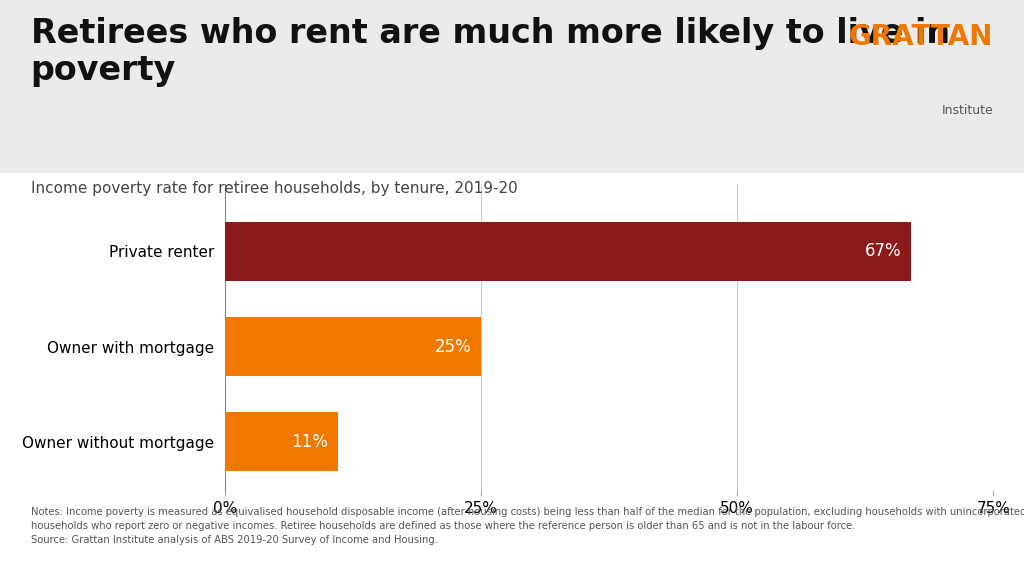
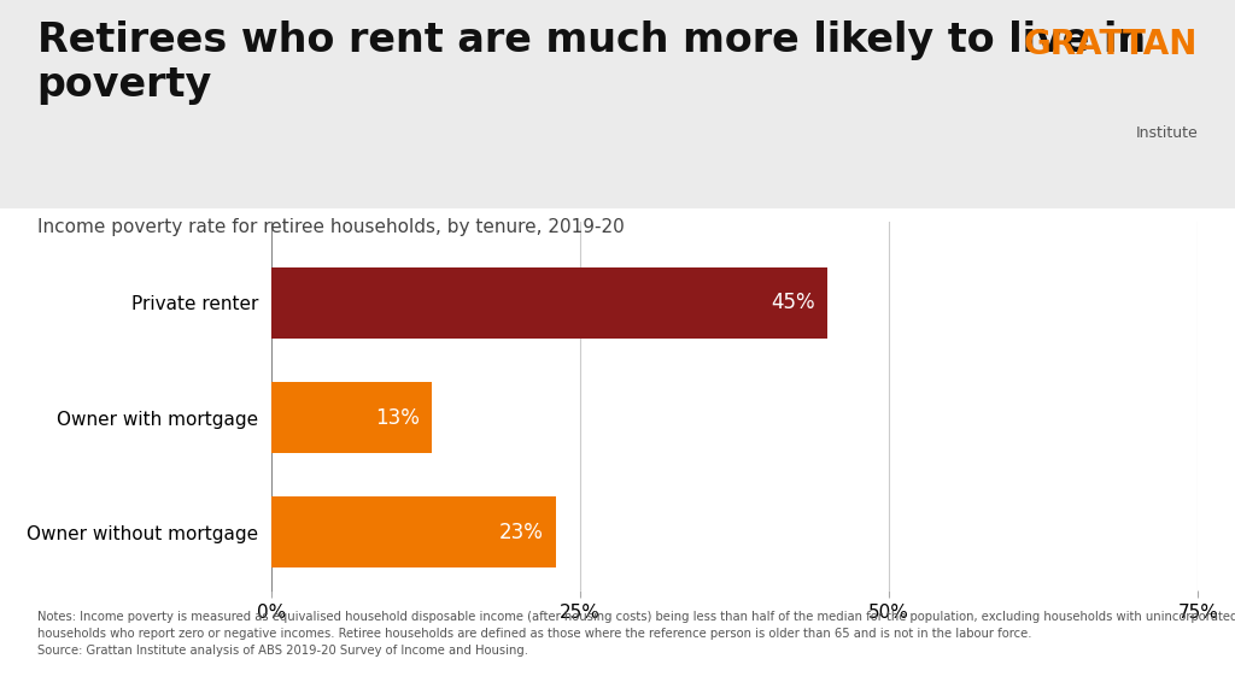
Private renter: 67% -> 45%
Owner with mortgage: 25% -> 13%
Owner without mortgage: 11% -> 23%
